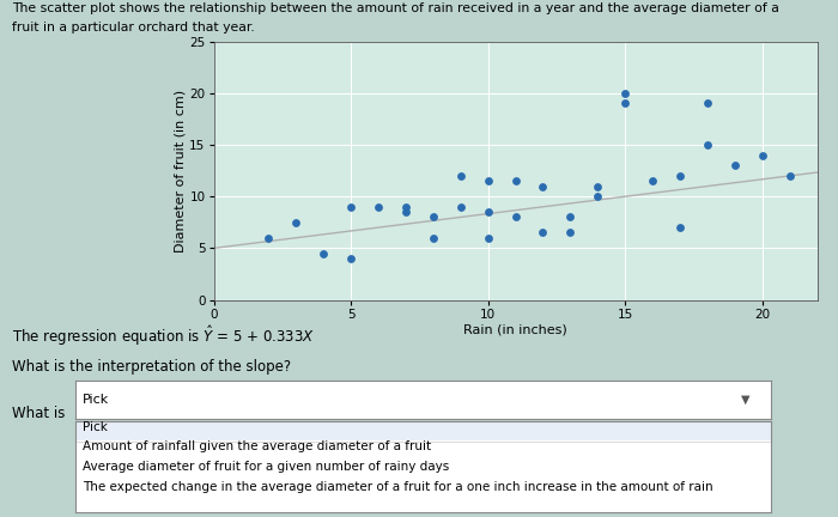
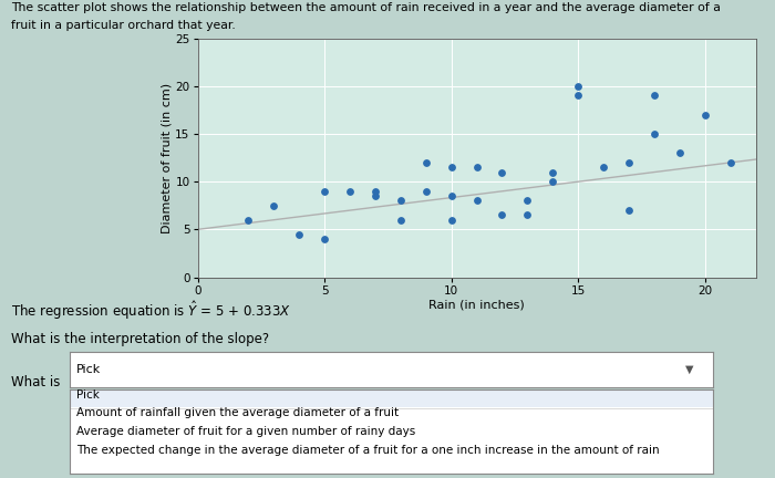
20: 14.0 -> 17.0
